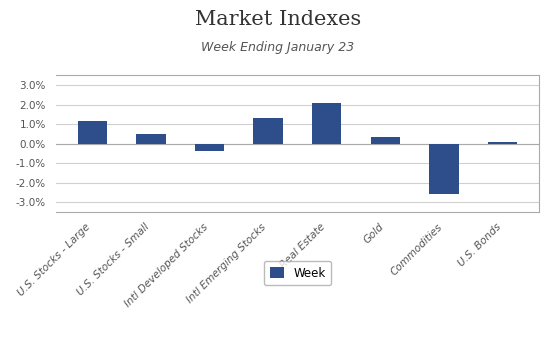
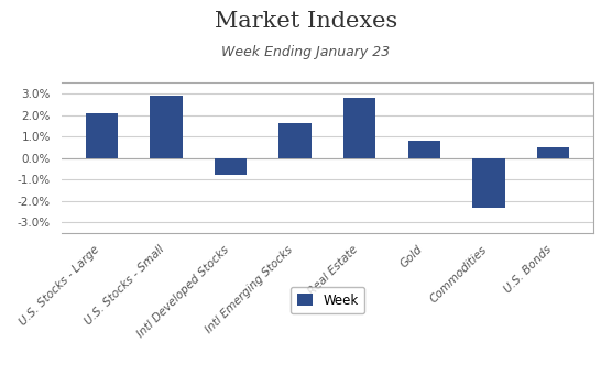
U.S. Stocks - Large: 1.1% -> 2.1%
U.S. Stocks - Small: 0.5% -> 2.9%
Intl Developed Stocks: -0.4% -> -0.8%
Intl Emerging Stocks: 1.3% -> 1.6%
Real Estate: 2.1% -> 2.8%
Gold: 0.3% -> 0.8%
Commodities: -2.6% -> -2.3%
U.S. Bonds: 0.1% -> 0.5%
